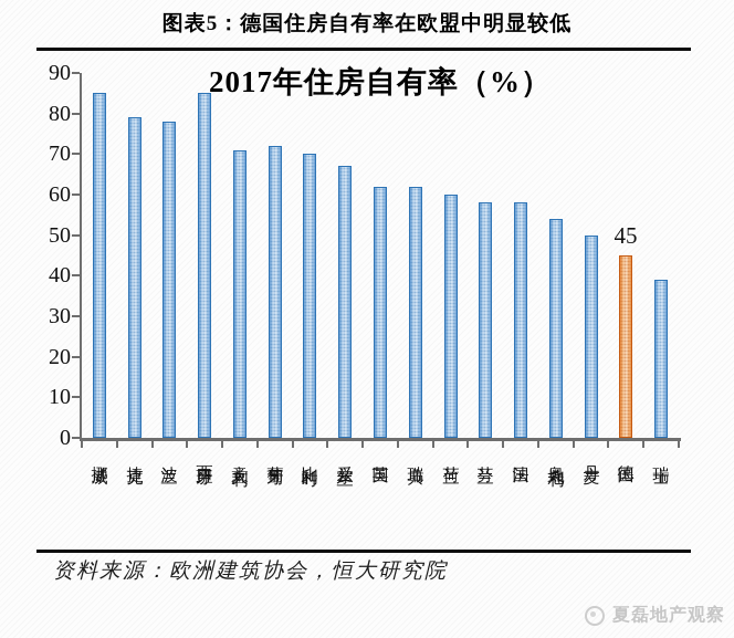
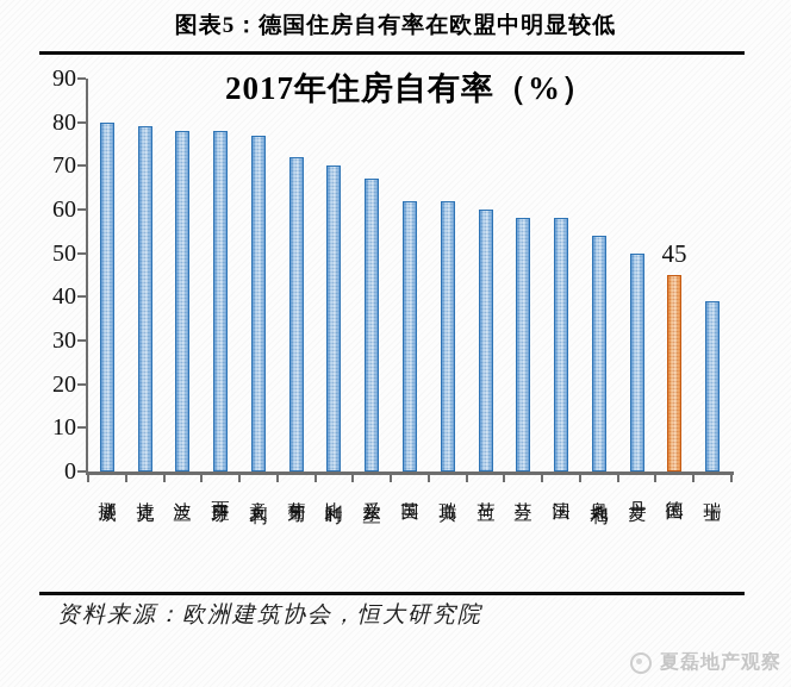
挪威: 85 -> 80
西班牙: 85 -> 78
意大利: 71 -> 77
